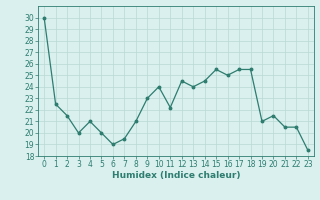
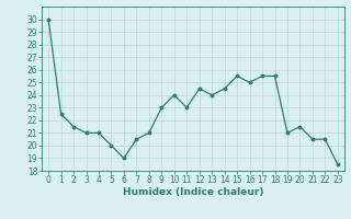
3: 20.0 -> 21.0
7: 19.5 -> 20.5
11: 22.2 -> 23.0
